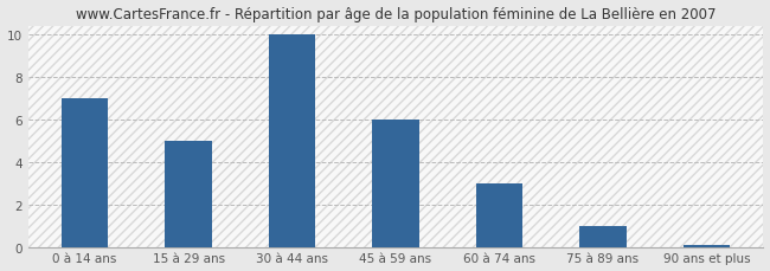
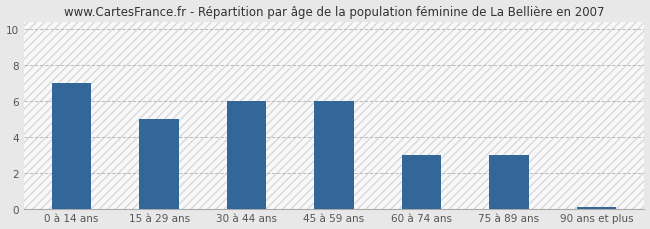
30 à 44 ans: 10.0 -> 6.0
75 à 89 ans: 1.0 -> 3.0
